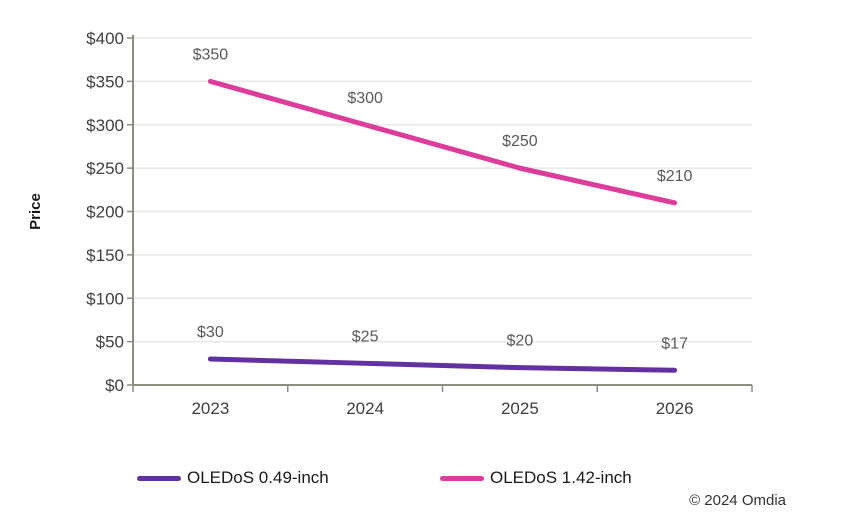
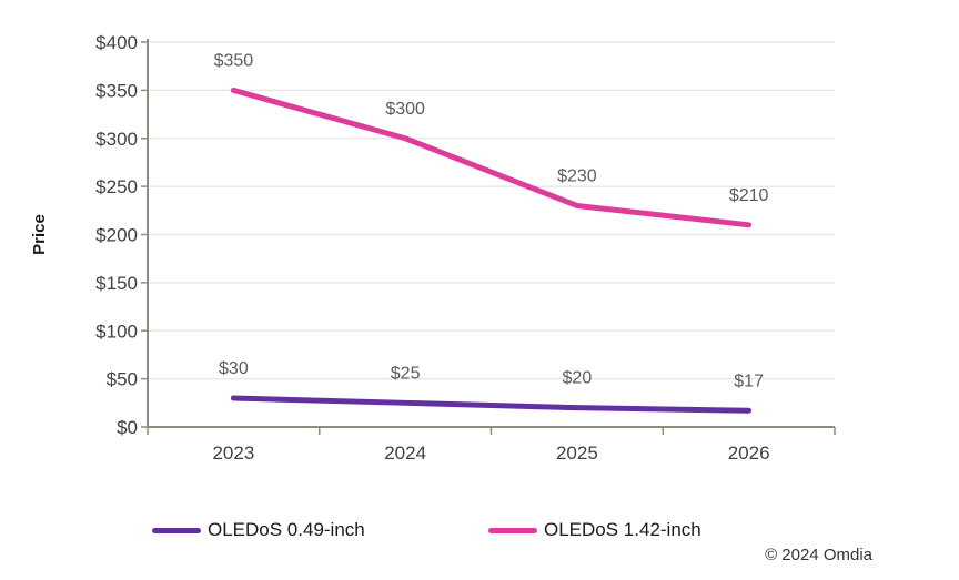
OLEDoS 1.42-inch/2025: $250 -> $230
